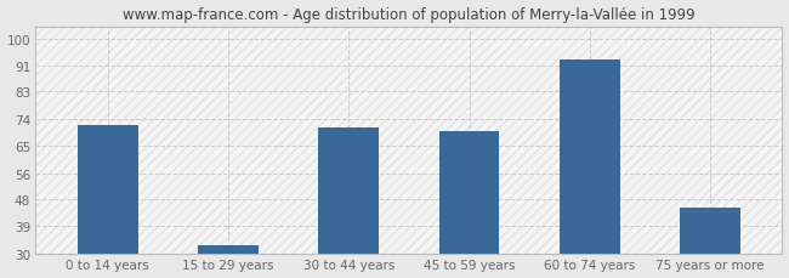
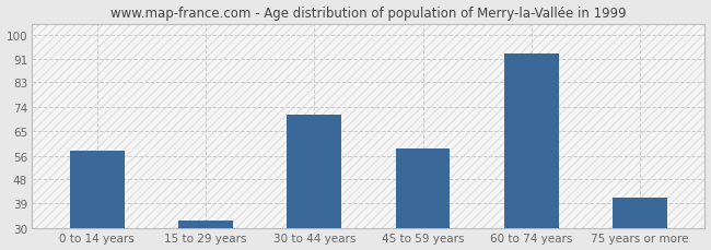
0 to 14 years: 72 -> 58
45 to 59 years: 70 -> 59
75 years or more: 45 -> 41
